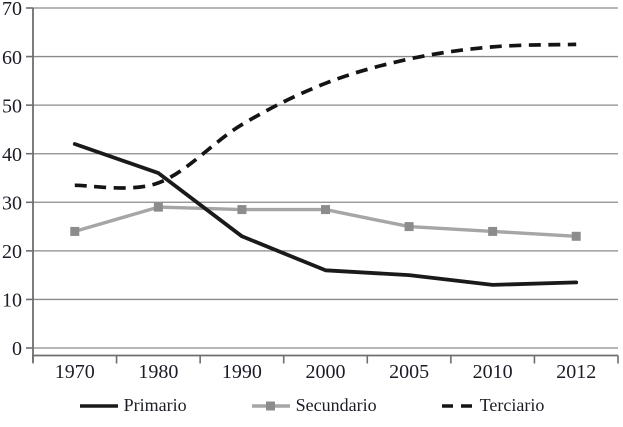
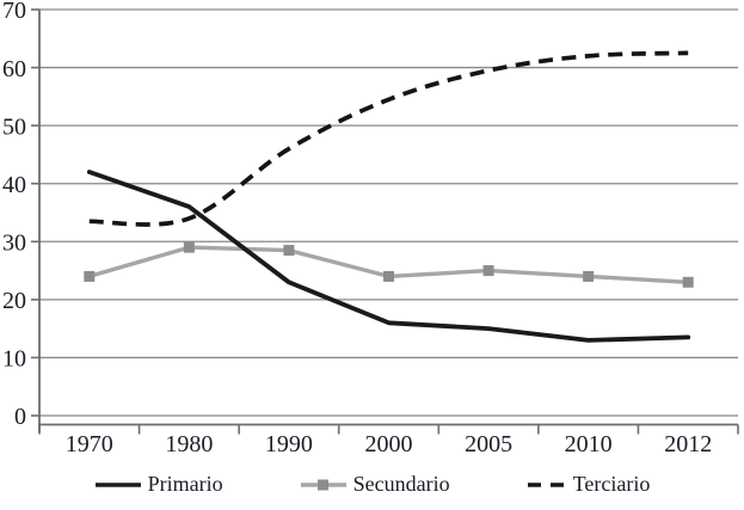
Secundario/2000: 28 -> 24
